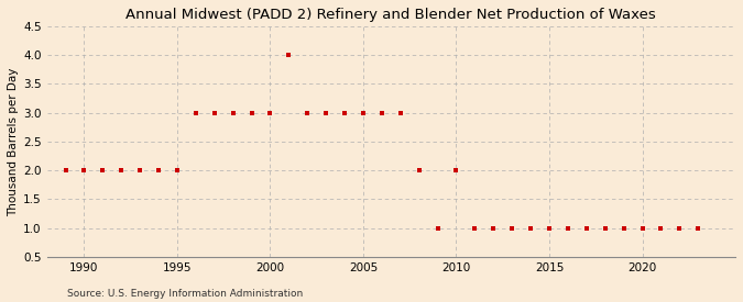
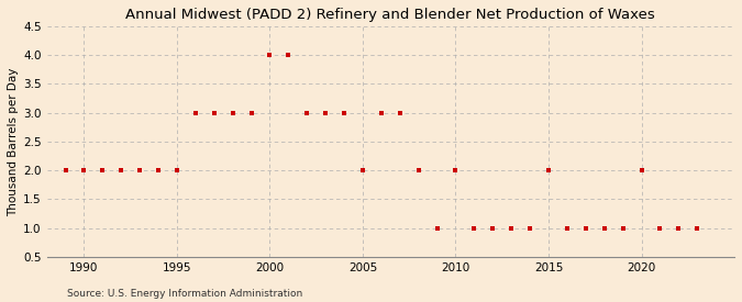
2000: 3 -> 4
2005: 3 -> 2
2015: 1 -> 2
2020: 1 -> 2
